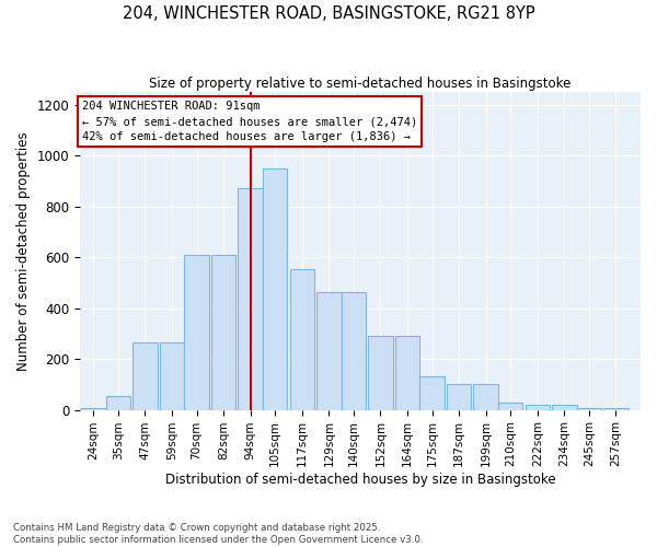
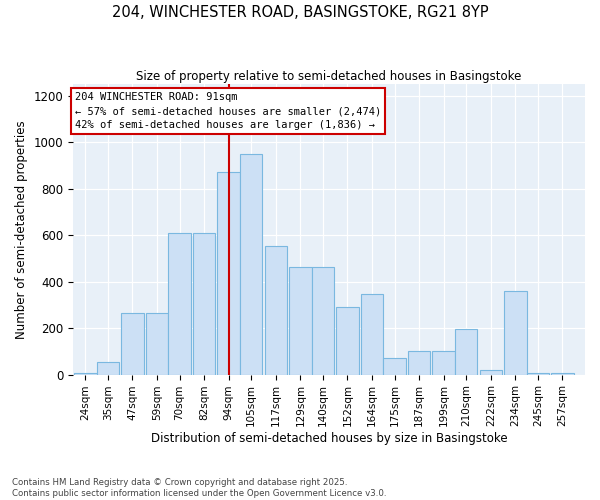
164sqm: 290 -> 345
175sqm: 130 -> 70
210sqm: 30 -> 195
234sqm: 20 -> 360
